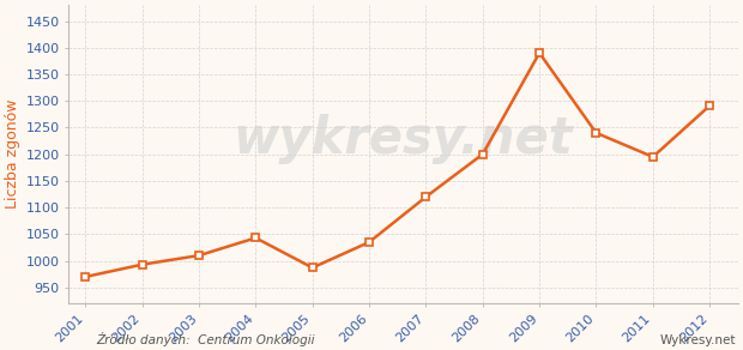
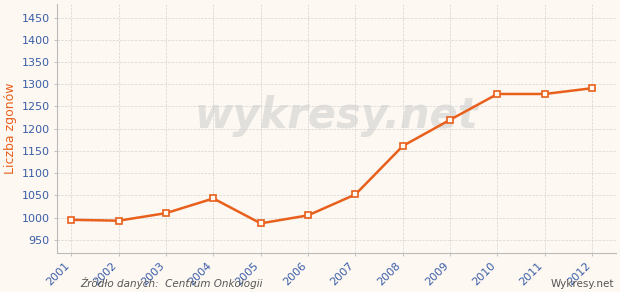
2001: 970 -> 995
2006: 1035 -> 1005
2007: 1120 -> 1052
2008: 1200 -> 1161
2009: 1390 -> 1220
2010: 1240 -> 1278
2011: 1195 -> 1278
